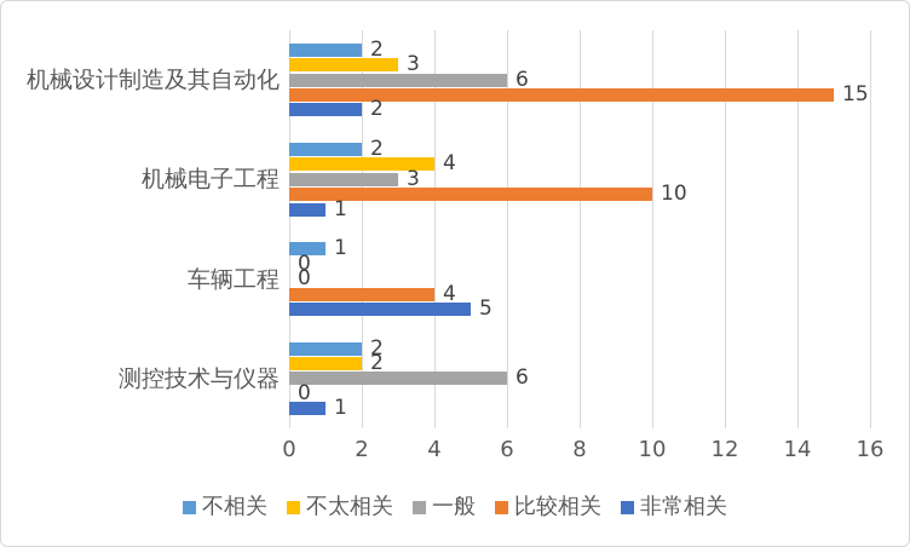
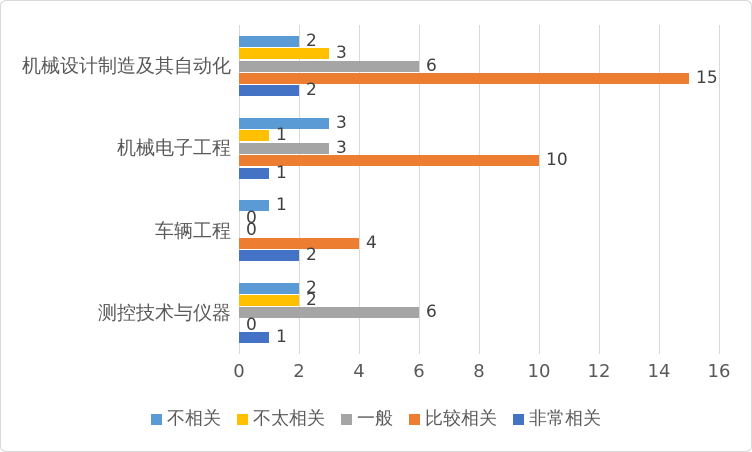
不相关/机械电子工程: 2 -> 3
不太相关/机械电子工程: 4 -> 1
非常相关/车辆工程: 5 -> 2
